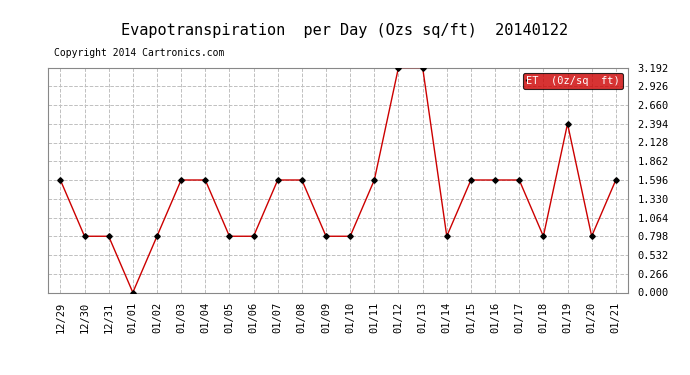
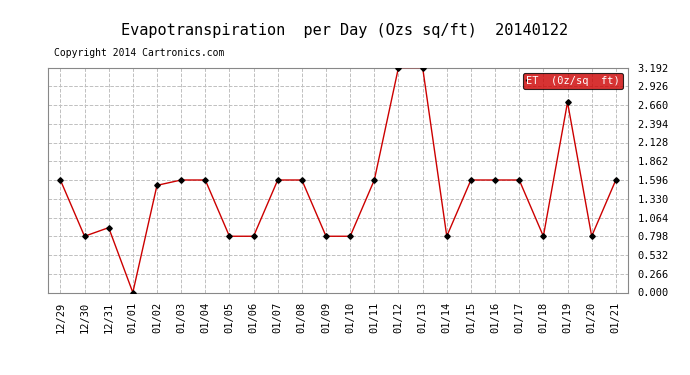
12/31: 0.80 -> 0.92
01/02: 0.80 -> 1.52
01/19: 2.39 -> 2.70
